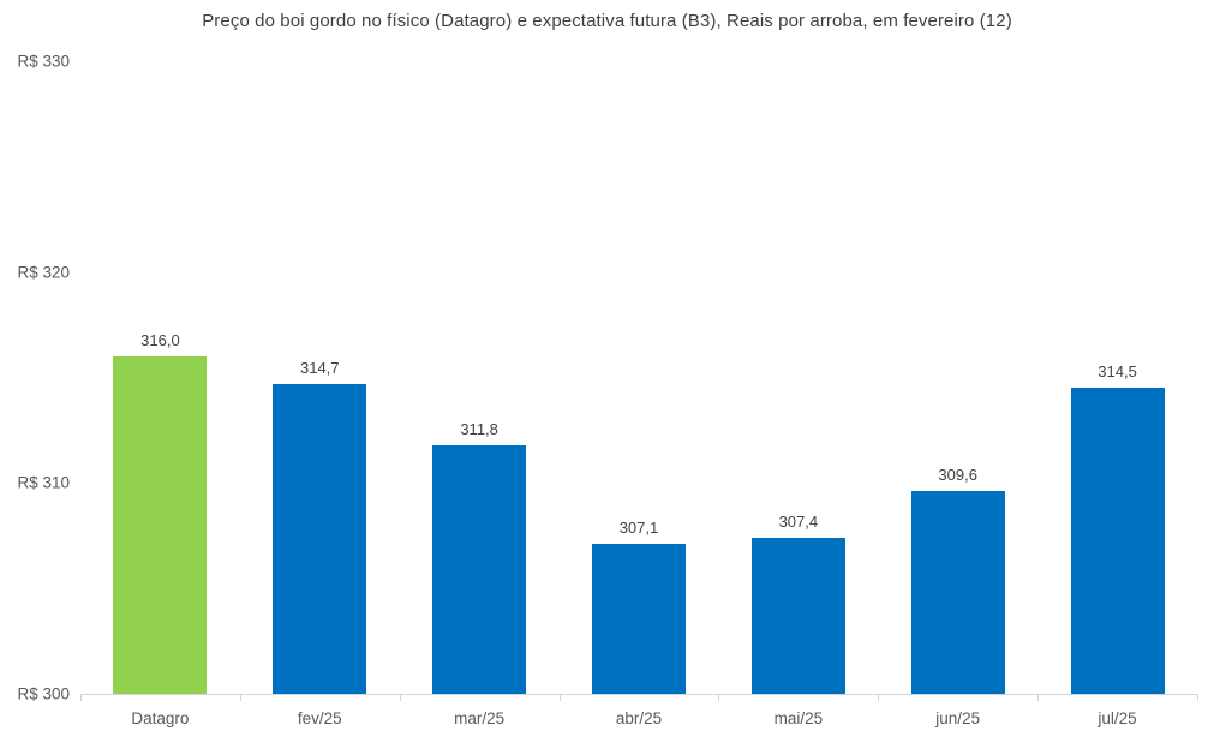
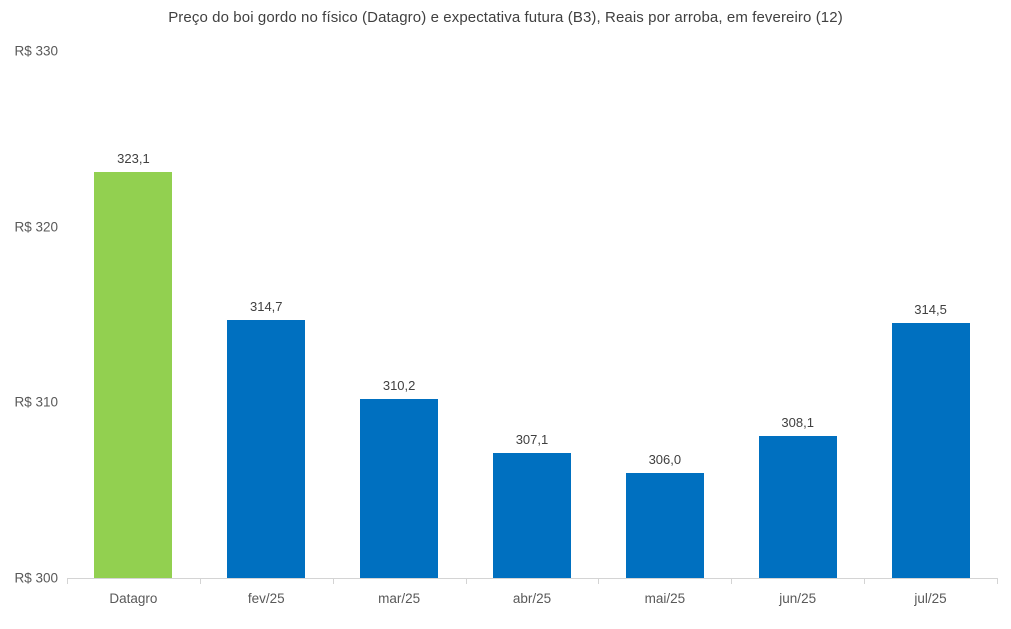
Datagro: 316,0 -> 323,1
mar/25: 311,8 -> 310,2
mai/25: 307,4 -> 306,0
jun/25: 309,6 -> 308,1
